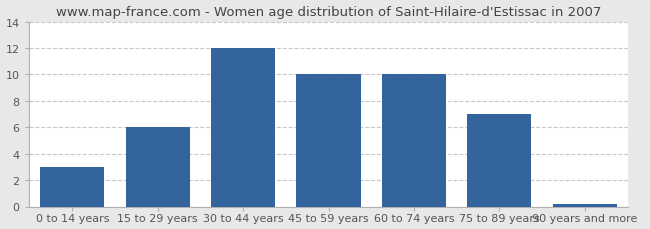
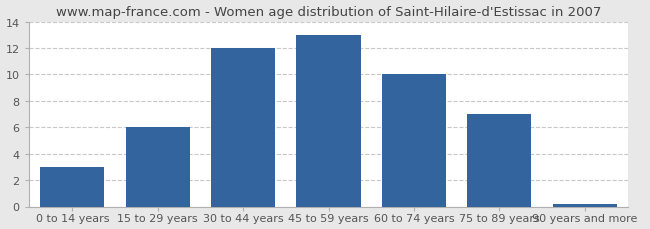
45 to 59 years: 10.0 -> 13.0
